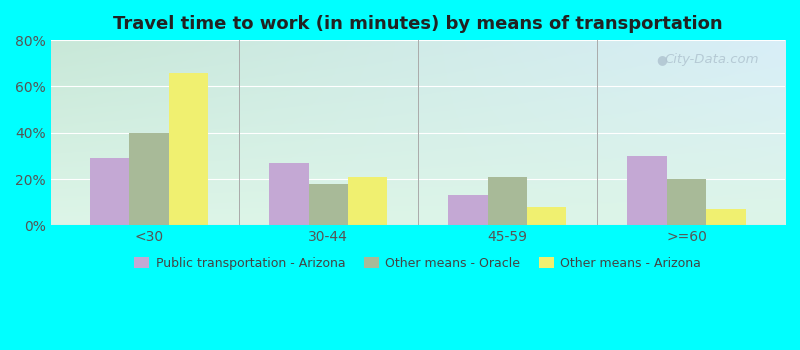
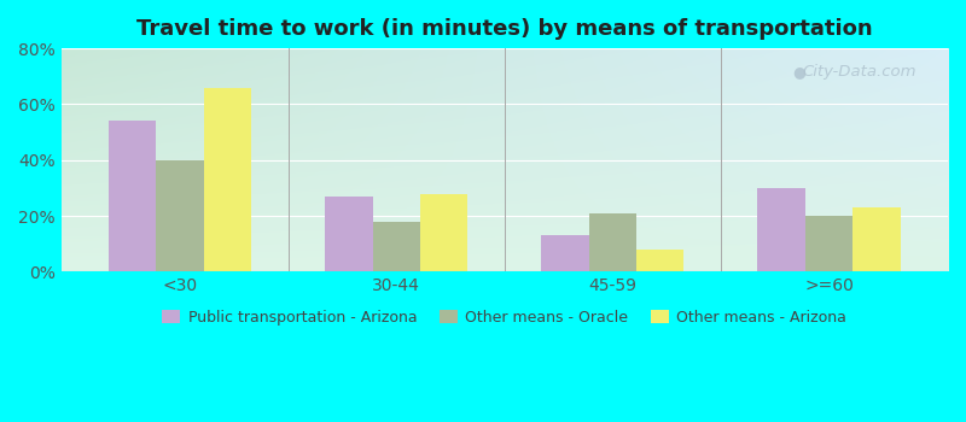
Public transportation - Arizona/<30: 29% -> 54%
Other means - Arizona/30-44: 21% -> 28%
Other means - Arizona/>=60: 7% -> 23%
